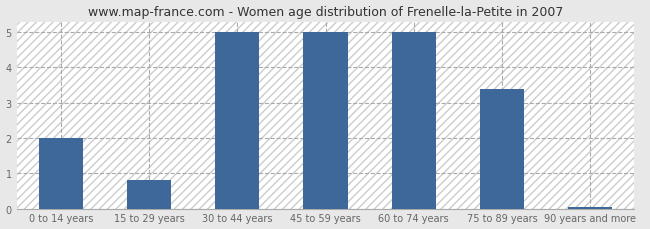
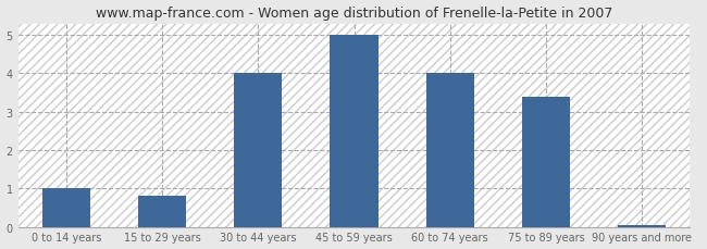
0 to 14 years: 2.00 -> 1.00
30 to 44 years: 5.00 -> 4.00
60 to 74 years: 5.00 -> 4.00
